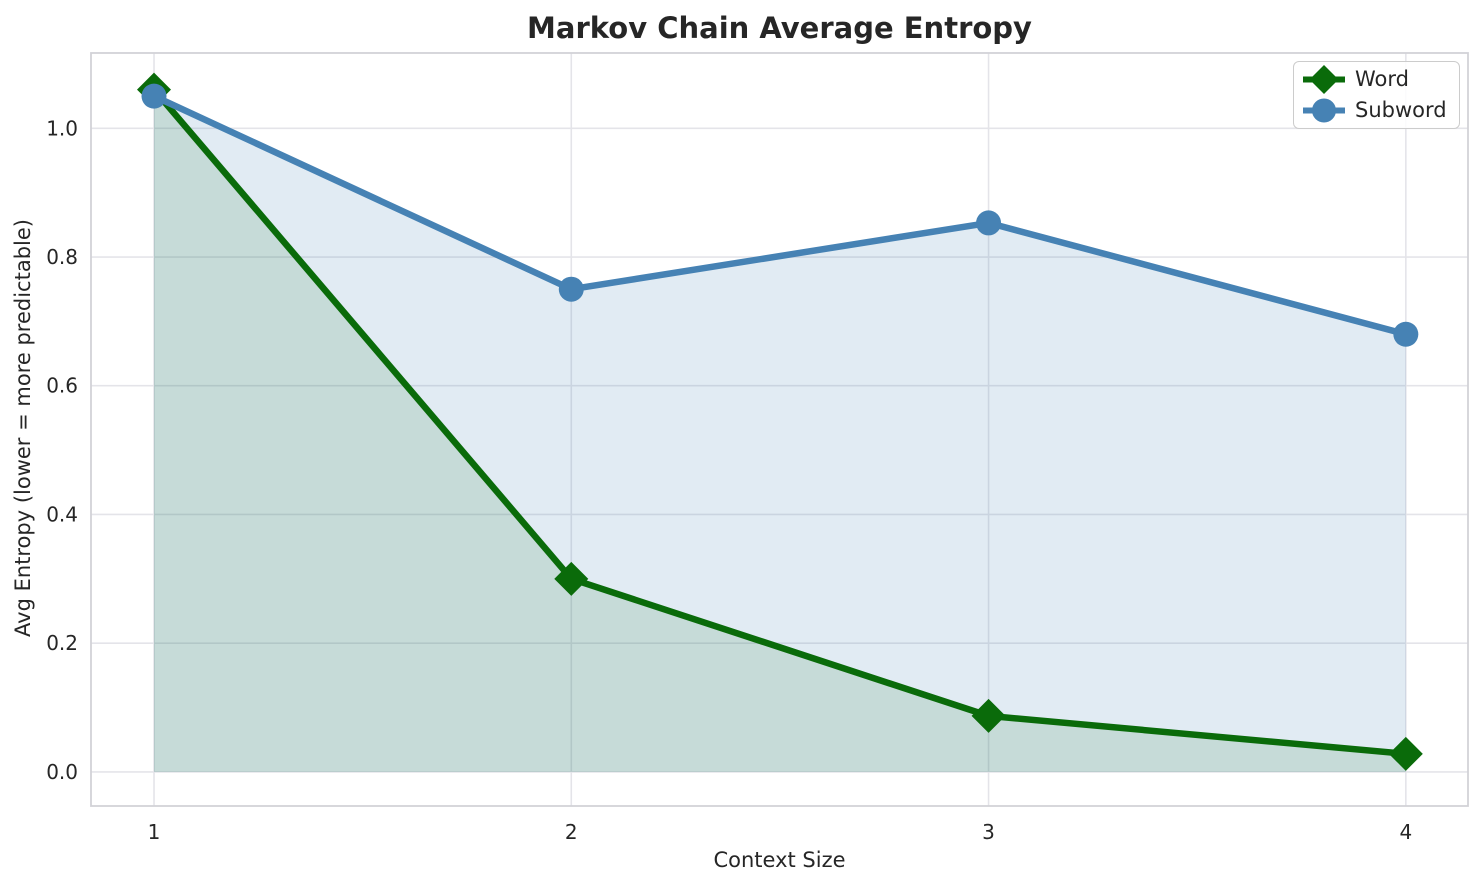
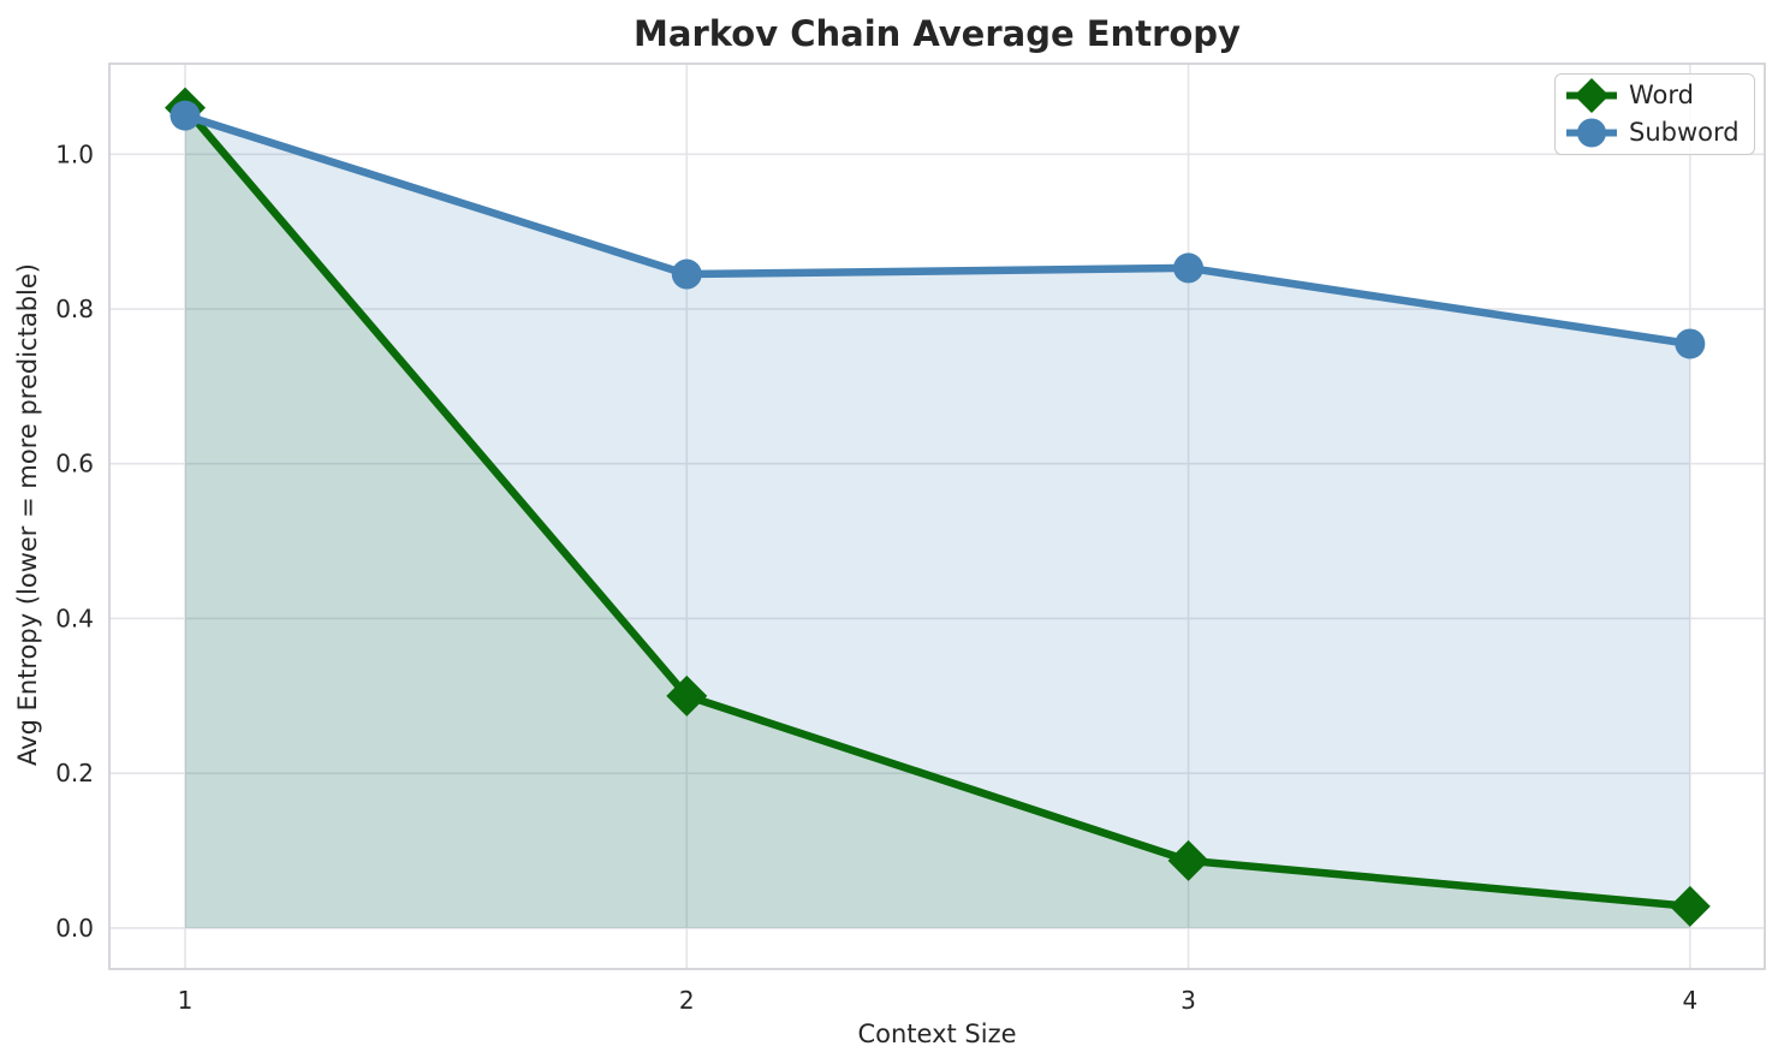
Subword/2: 0.75 -> 0.84
Subword/4: 0.68 -> 0.76
